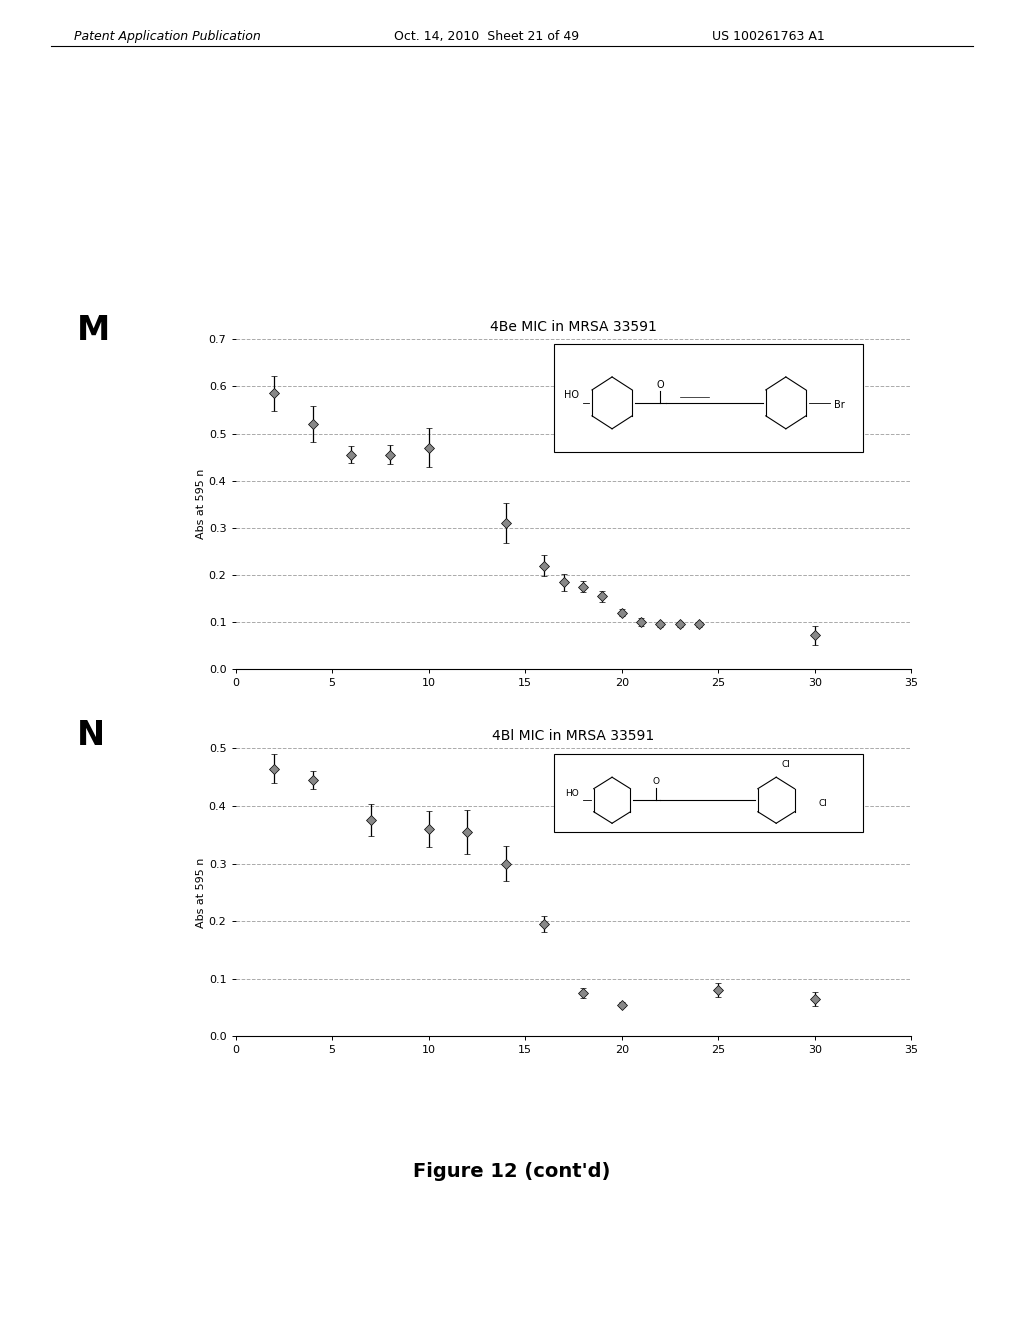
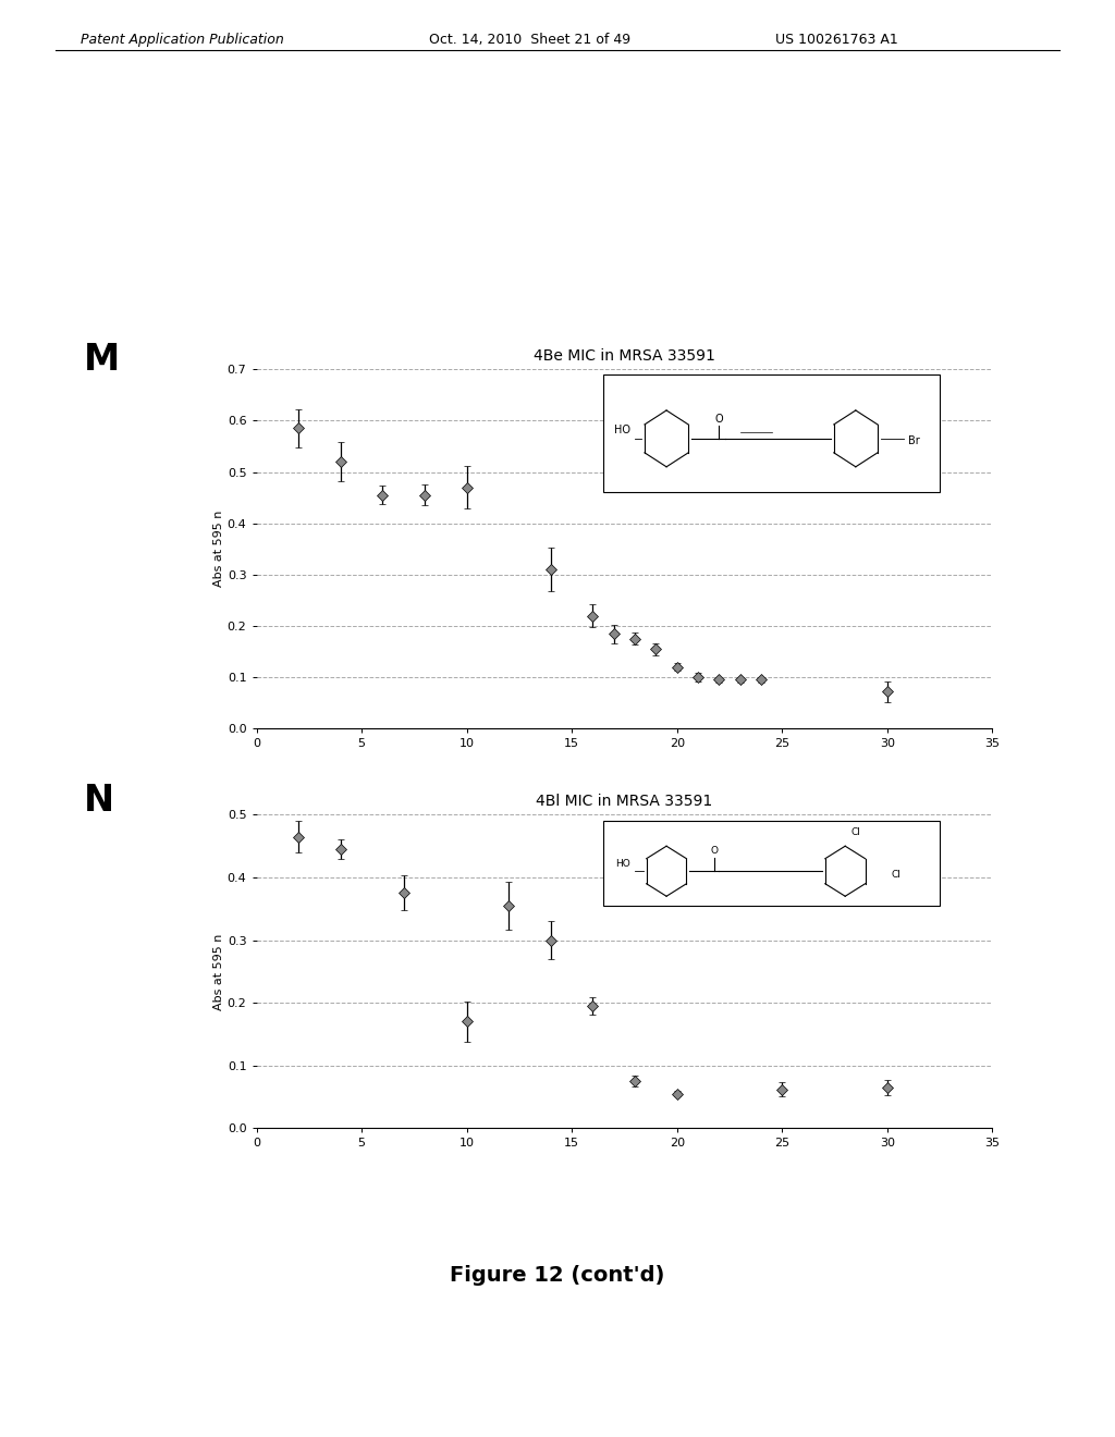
4Bl MIC in MRSA 33591/10: 0.360 -> 0.170
4Bl MIC in MRSA 33591/25: 0.080 -> 0.062
